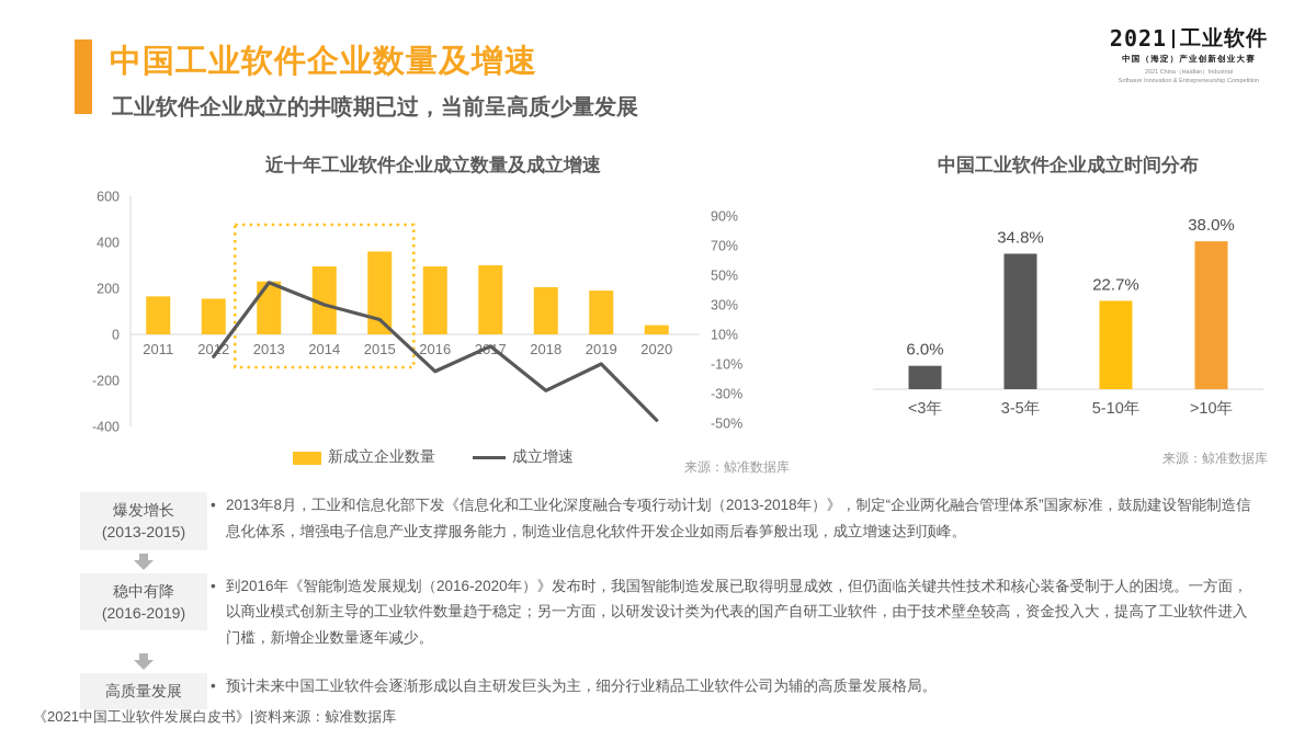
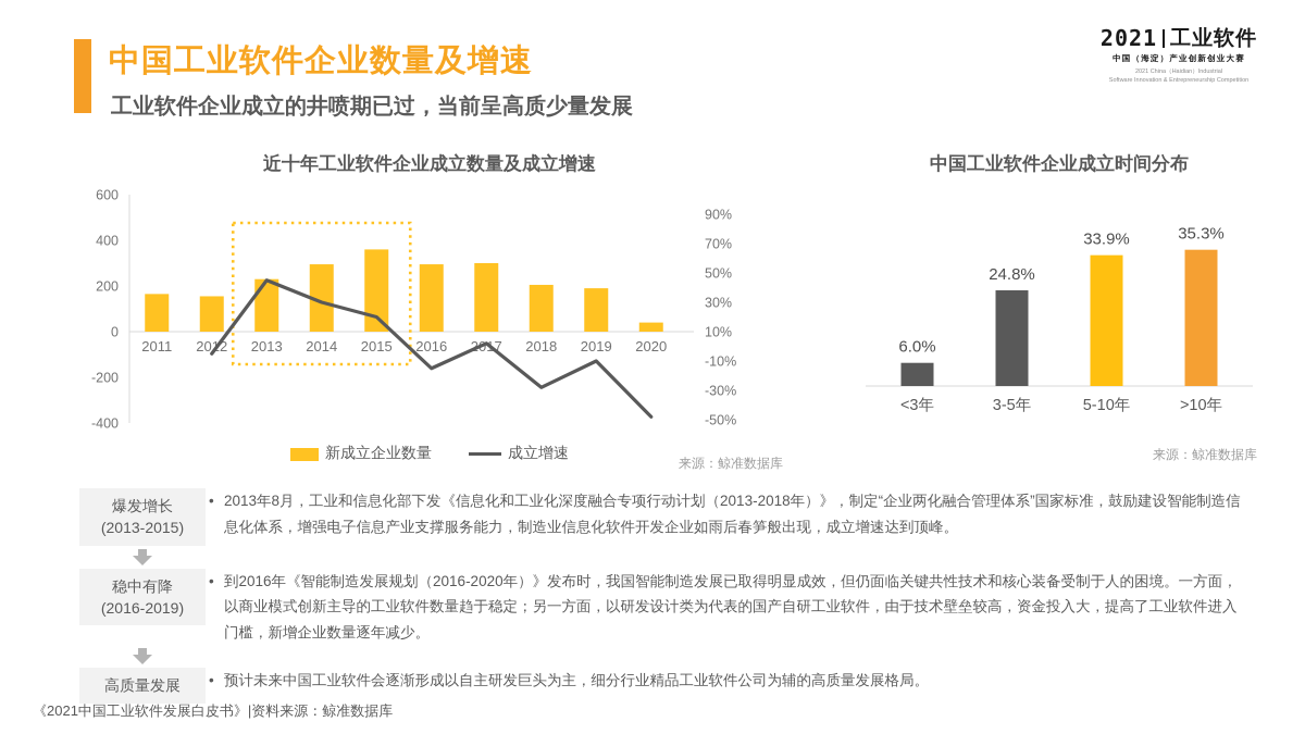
中国工业软件企业成立时间分布/3-5年: 34.8% -> 24.8%
中国工业软件企业成立时间分布/5-10年: 22.7% -> 33.9%
中国工业软件企业成立时间分布/>10年: 38.0% -> 35.3%
